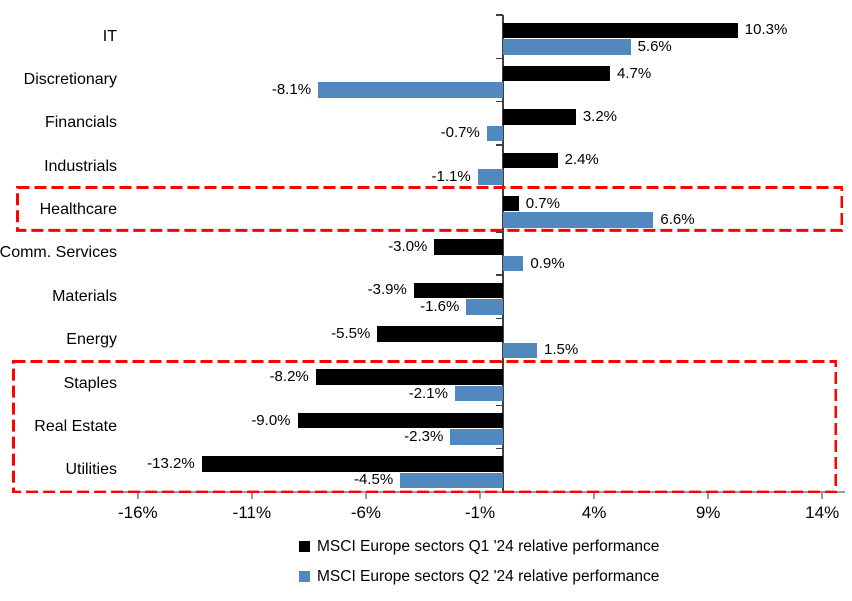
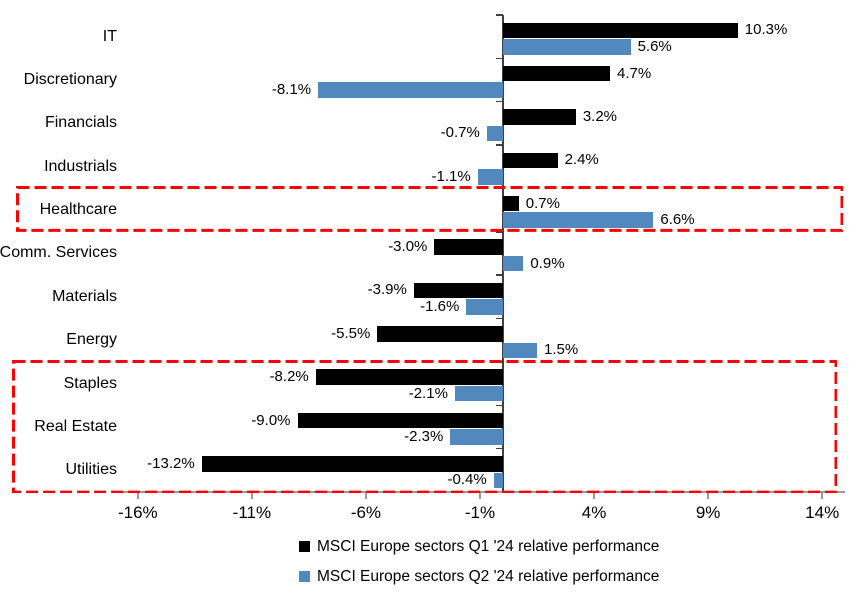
MSCI Europe sectors Q2 '24 relative performance/Utilities: -4.5% -> -0.4%
